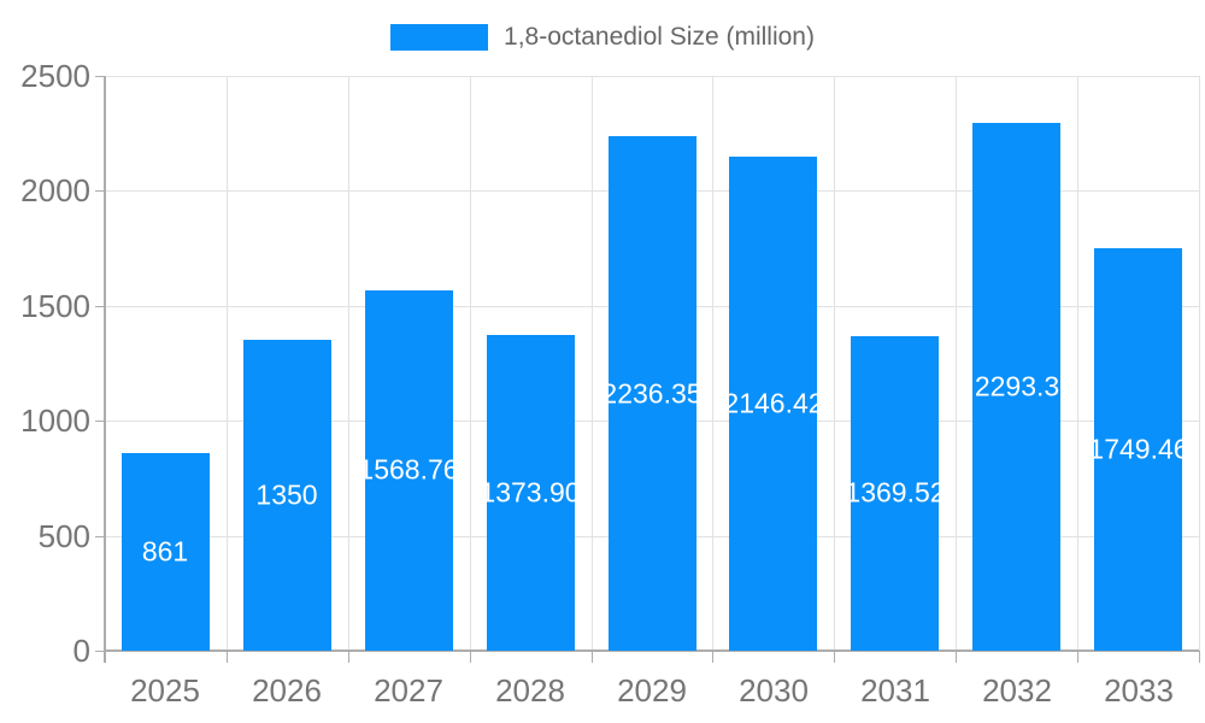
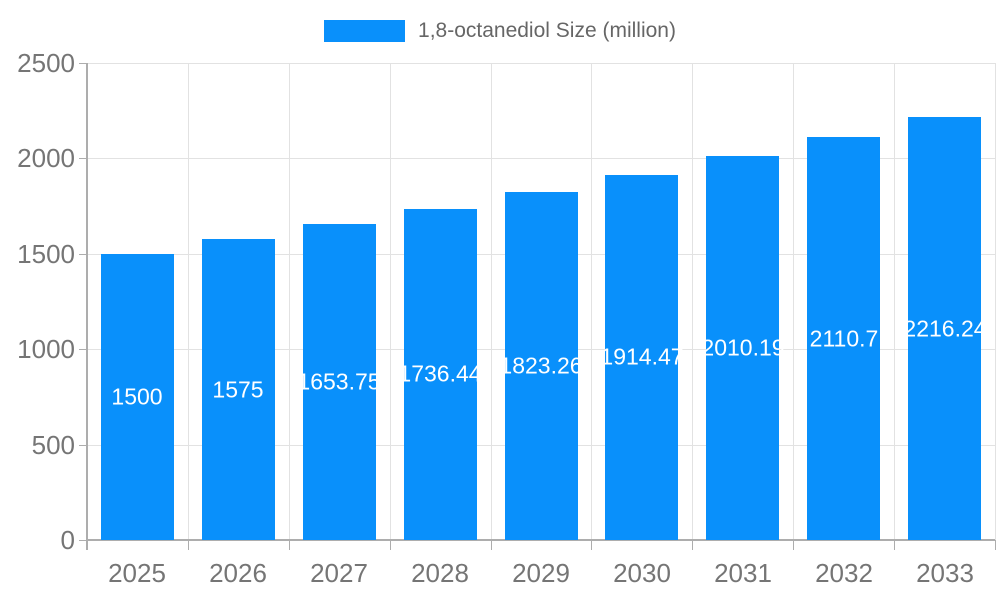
2025: 861 -> 1500
2026: 1350 -> 1575
2027: 1568.76 -> 1653.75
2028: 1373.90 -> 1736.44
2029: 2236.35 -> 1823.26
2030: 2146.42 -> 1914.47
2031: 1369.52 -> 2010.19
2032: 2293.3 -> 2110.7
2033: 1749.46 -> 2216.24
